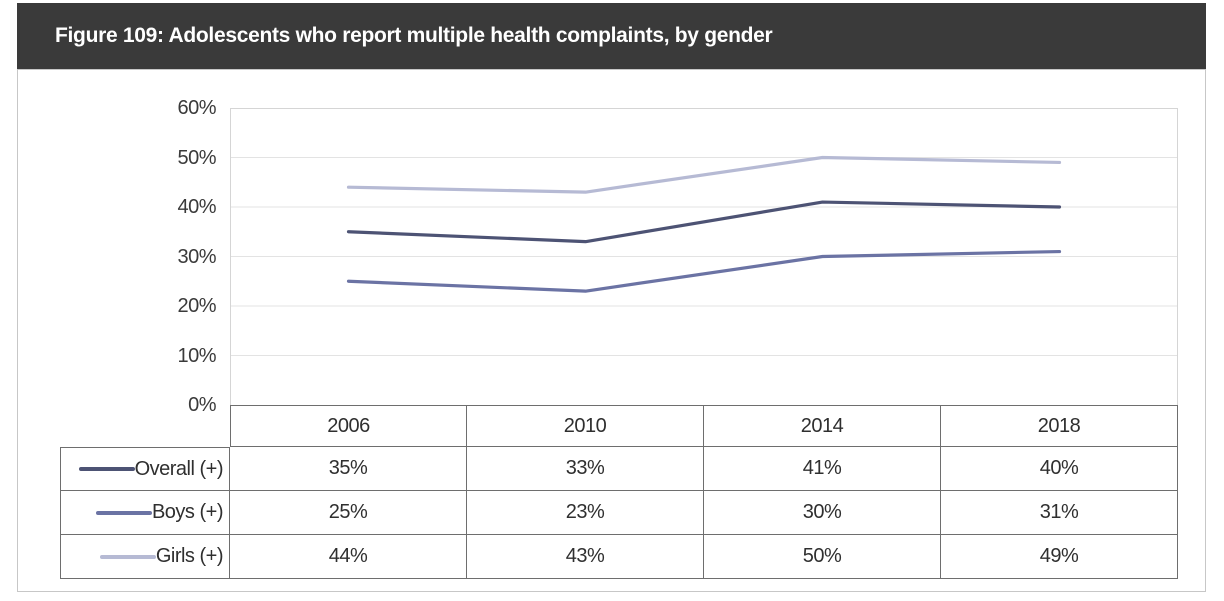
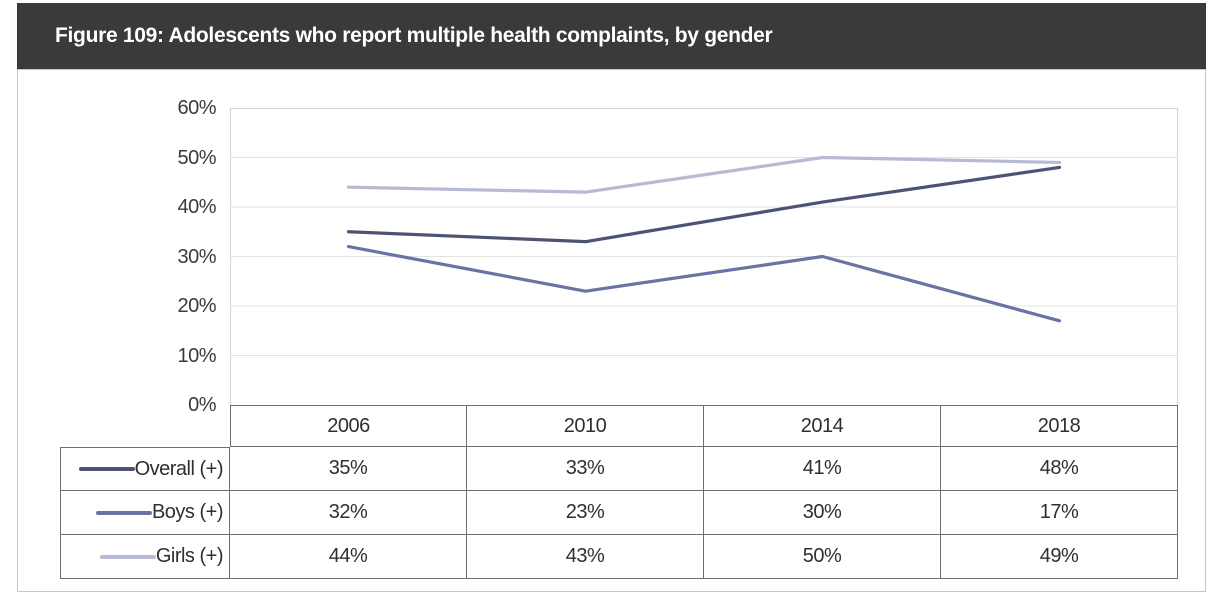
Boys (+)/2006: 25% -> 32%
Overall (+)/2018: 40% -> 48%
Boys (+)/2018: 31% -> 17%
